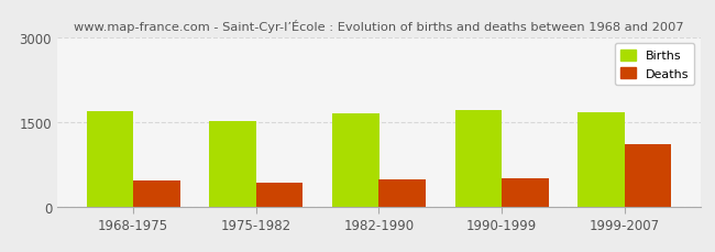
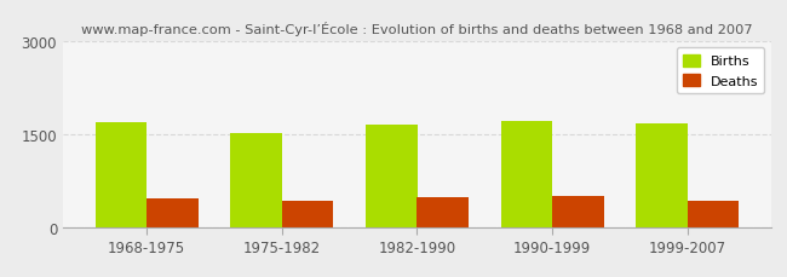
Deaths/1999-2007: 1100 -> 420
